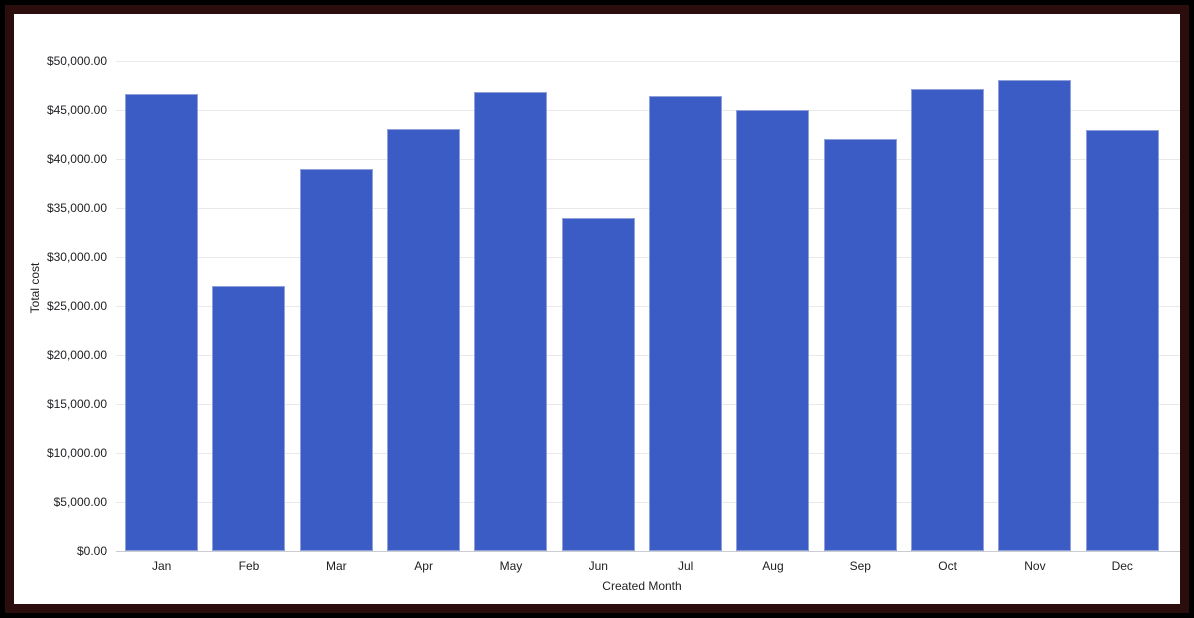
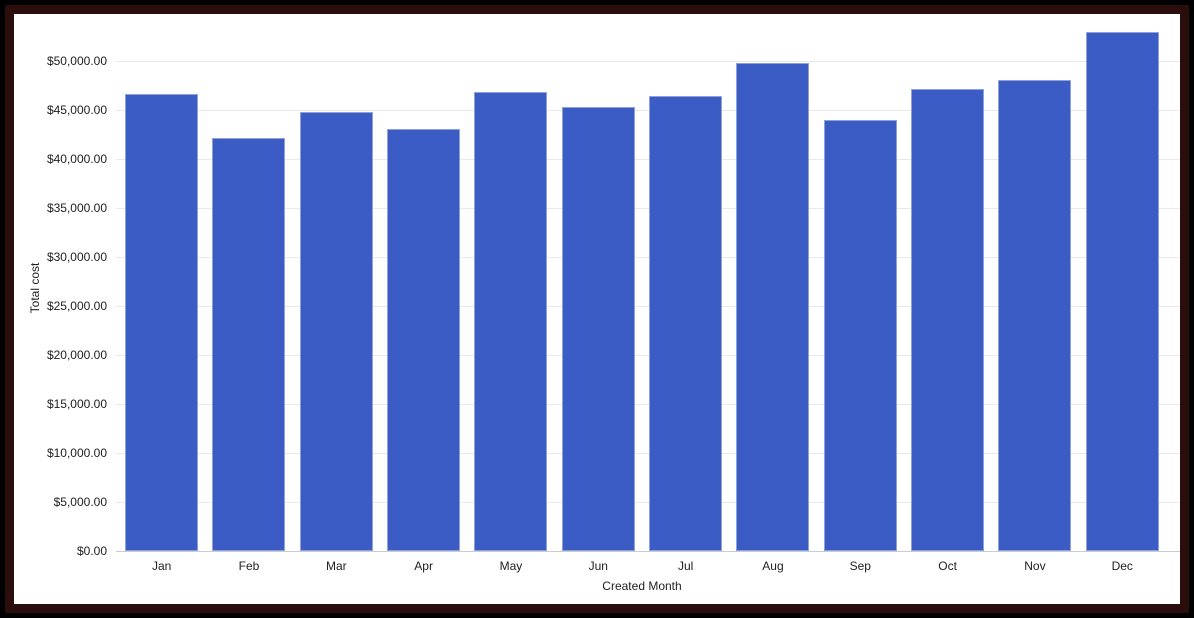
Feb: $27000 -> $42000
Mar: $39000 -> $45000
Jun: $34000 -> $45000
Aug: $45000 -> $50000
Sep: $42000 -> $44000
Dec: $43000 -> $53000
